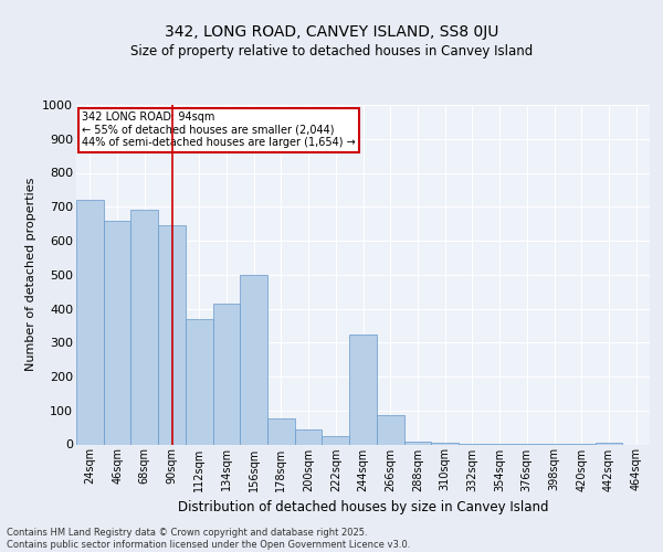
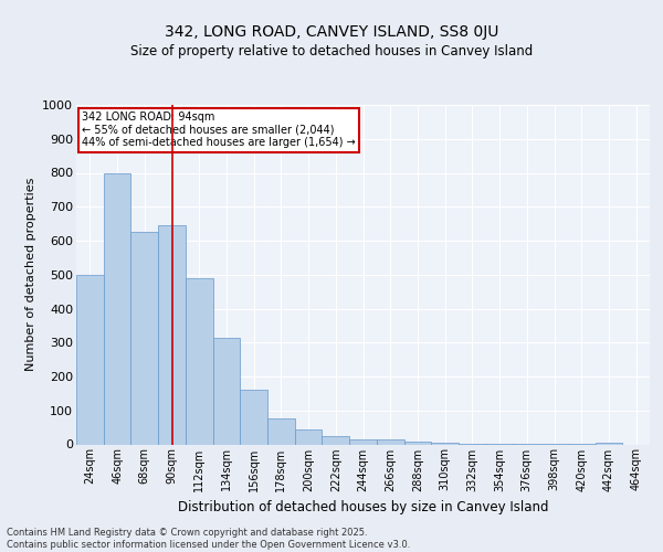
24sqm: 720 -> 500
46sqm: 660 -> 800
68sqm: 690 -> 625
112sqm: 370 -> 490
134sqm: 415 -> 315
156sqm: 500 -> 160
244sqm: 325 -> 15
266sqm: 85 -> 15
